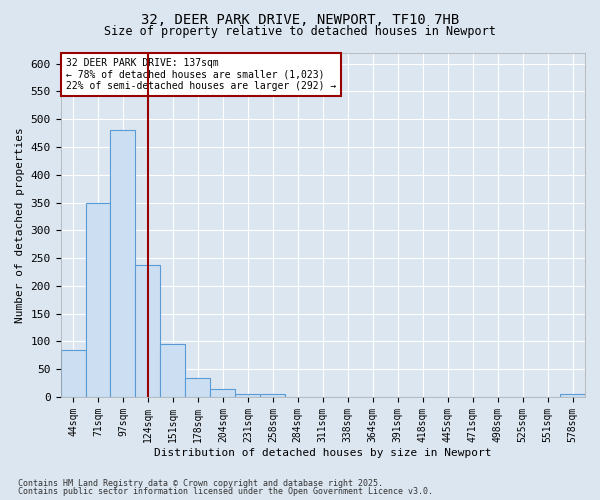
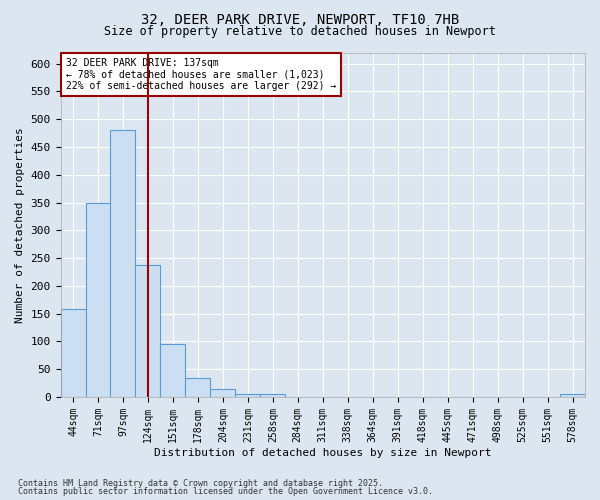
44sqm: 85 -> 158
